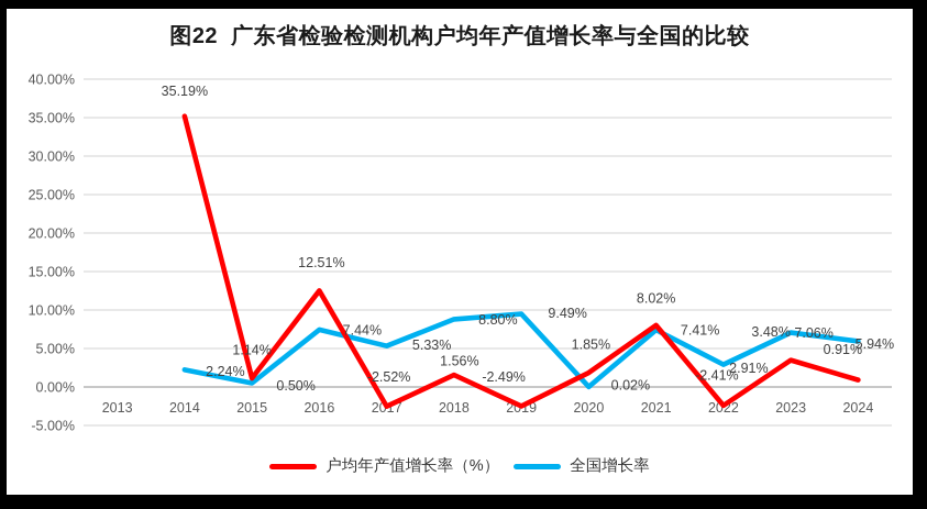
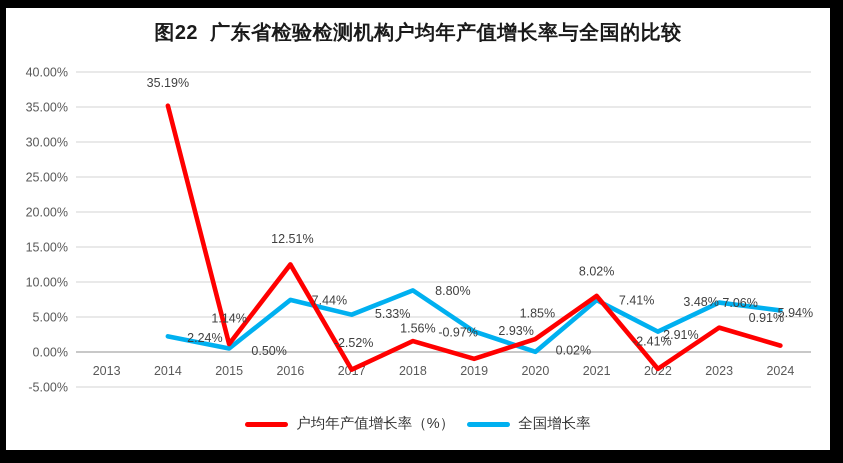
户均年产值增长率（%）/2019: -2.49% -> -0.97%
全国增长率/2019: 9.49% -> 2.93%
